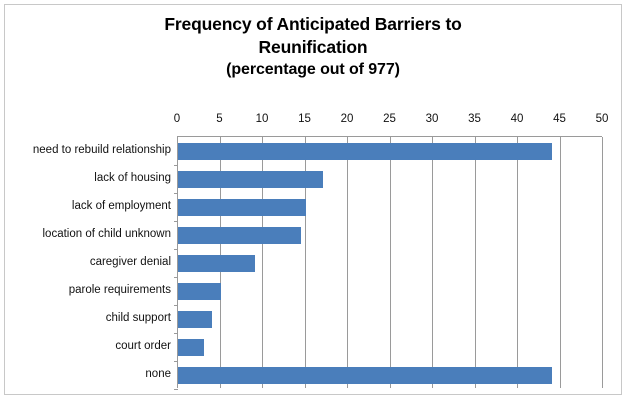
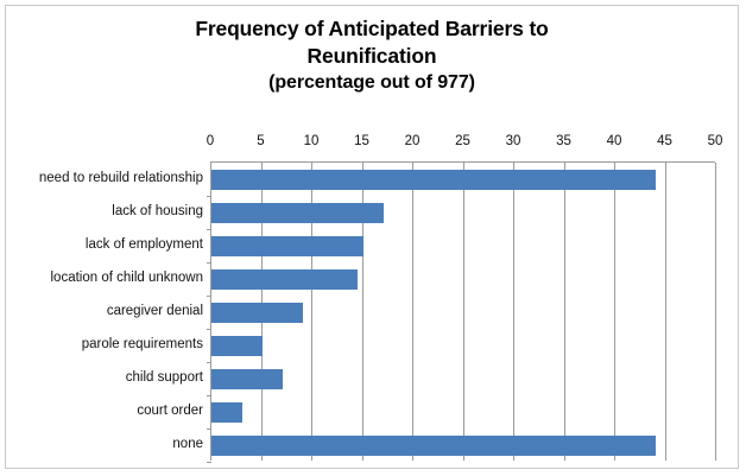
child support: 4 -> 7
